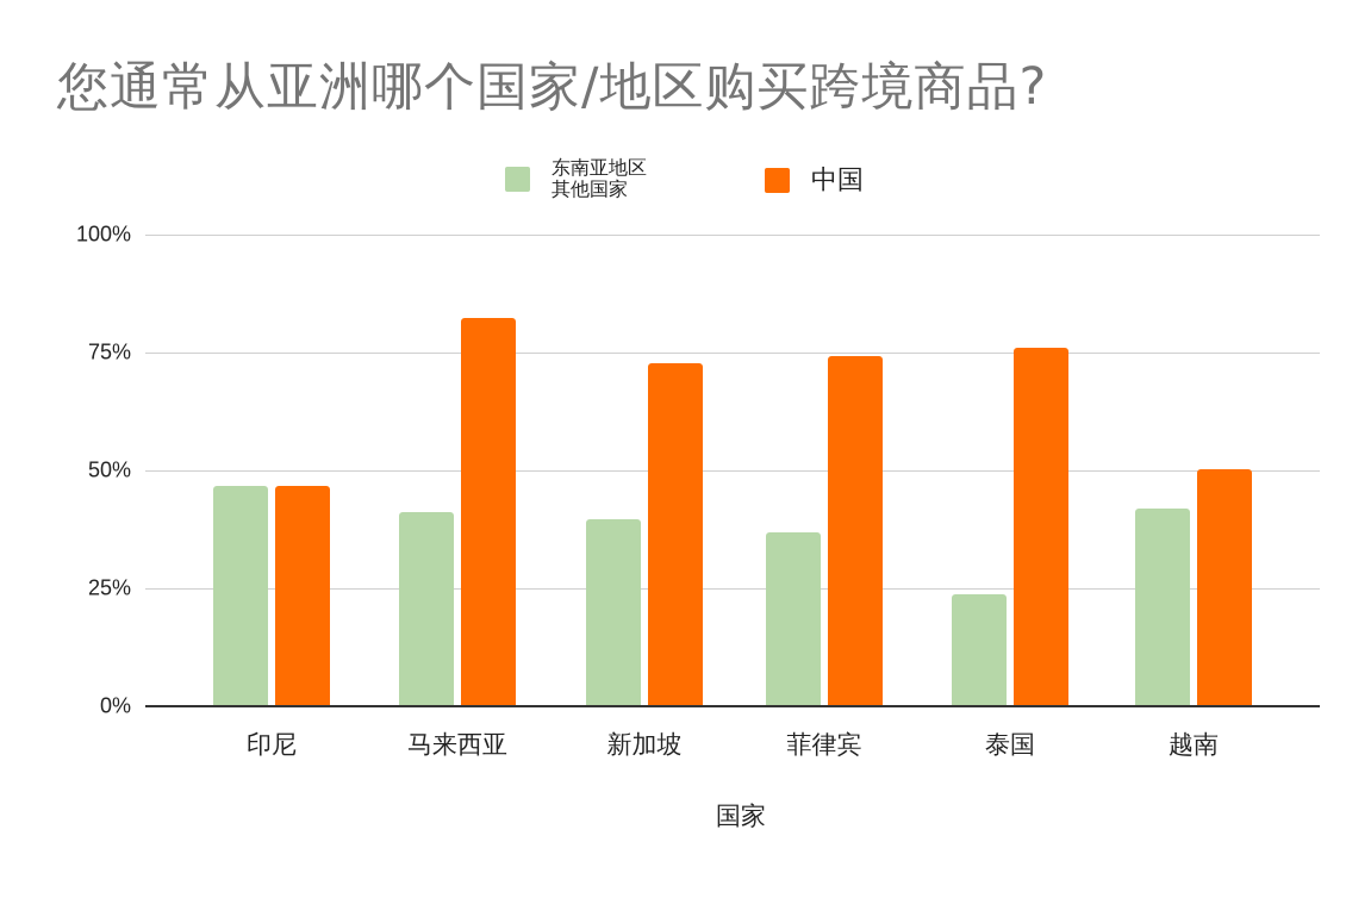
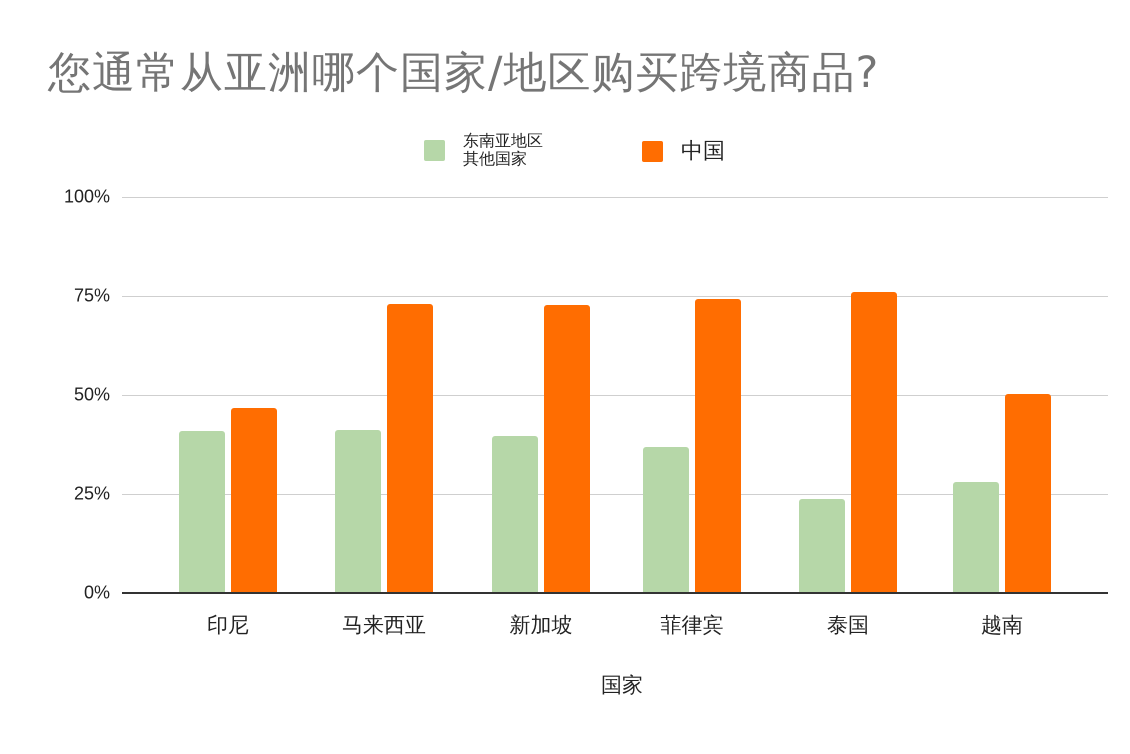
东南亚地区其他国家/印尼: 47% -> 41%
中国/马来西亚: 82% -> 73%
东南亚地区其他国家/越南: 42% -> 28%
